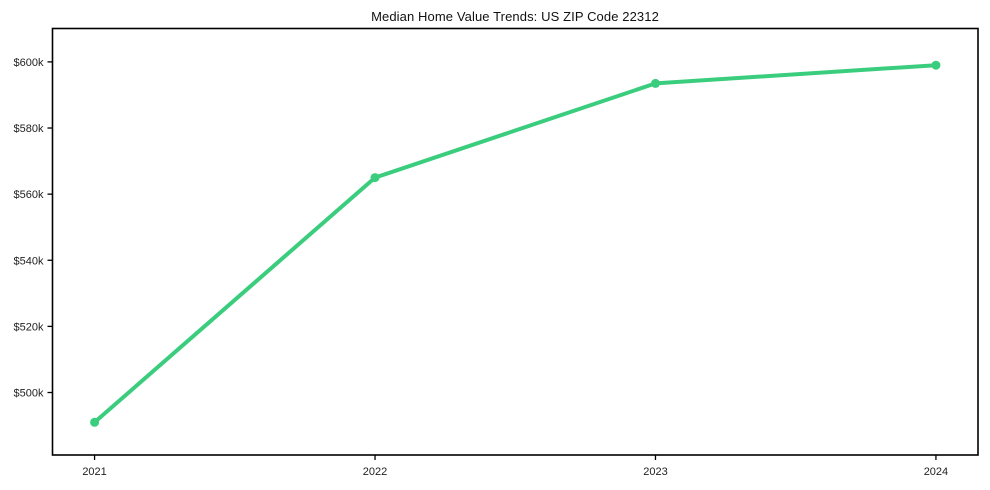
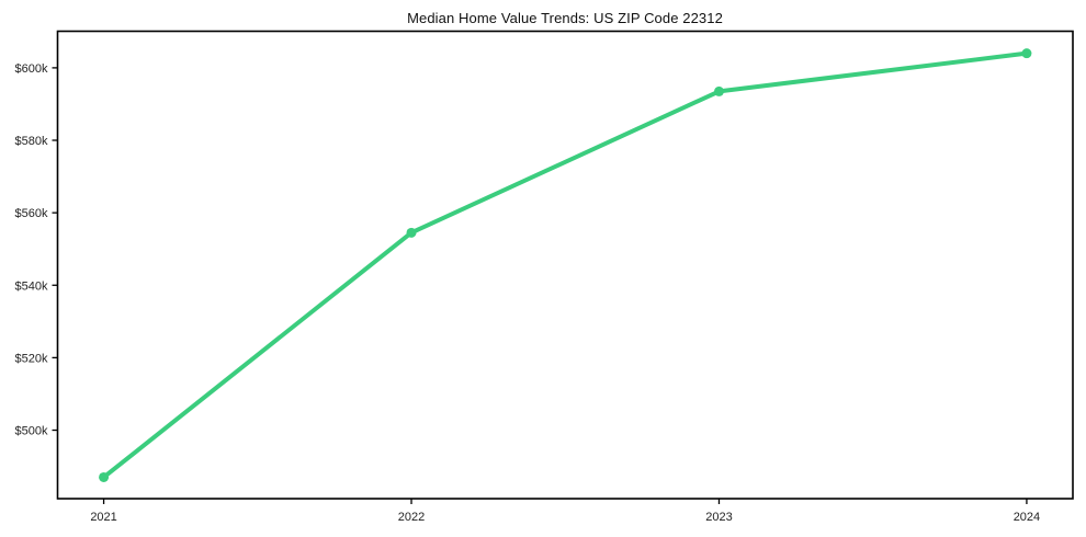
2021: $491k -> $487k
2022: $565k -> $554k
2024: $599k -> $604k
